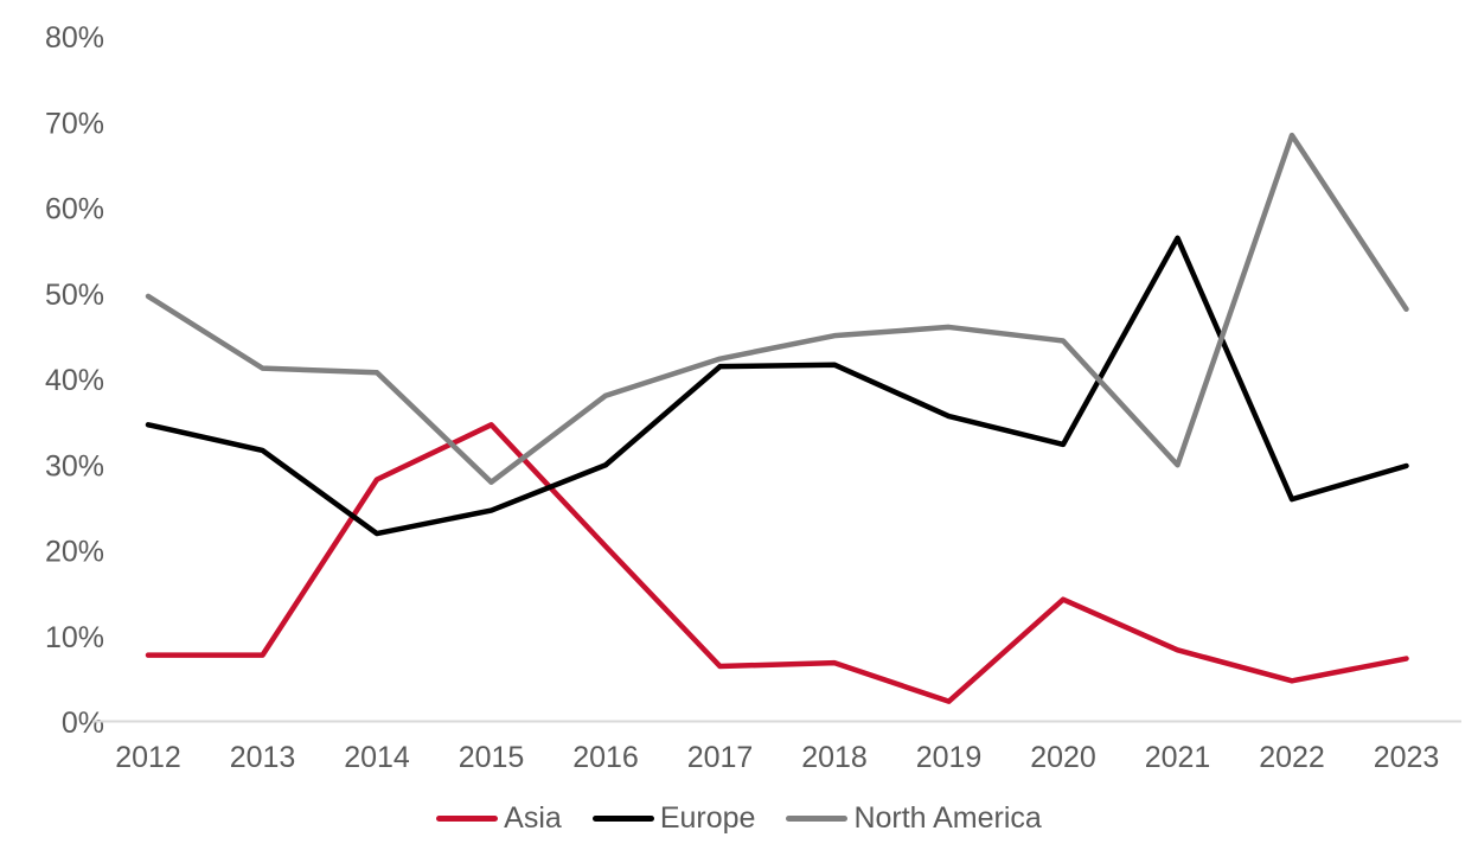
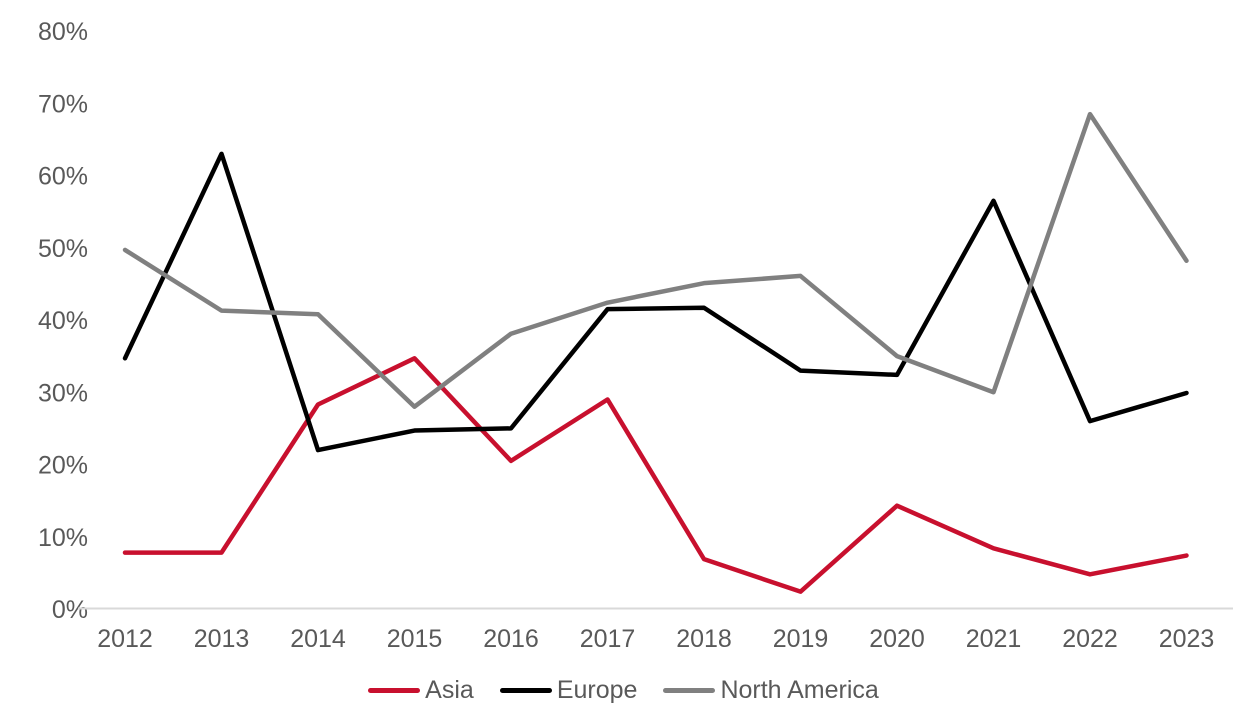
Europe/2013: 32% -> 63%
Europe/2016: 30% -> 25%
Asia/2017: 6% -> 29%
Europe/2019: 36% -> 33%
North America/2020: 44% -> 35%
